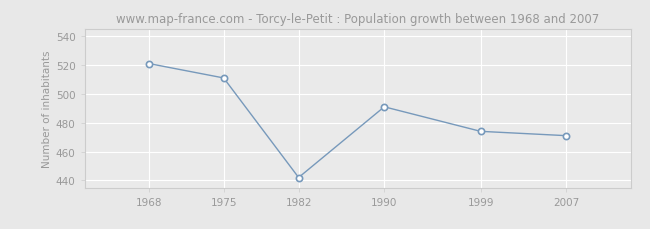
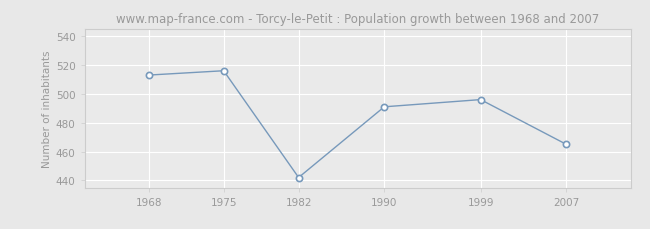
1968: 521 -> 513
1975: 511 -> 516
1999: 474 -> 496
2007: 471 -> 465
